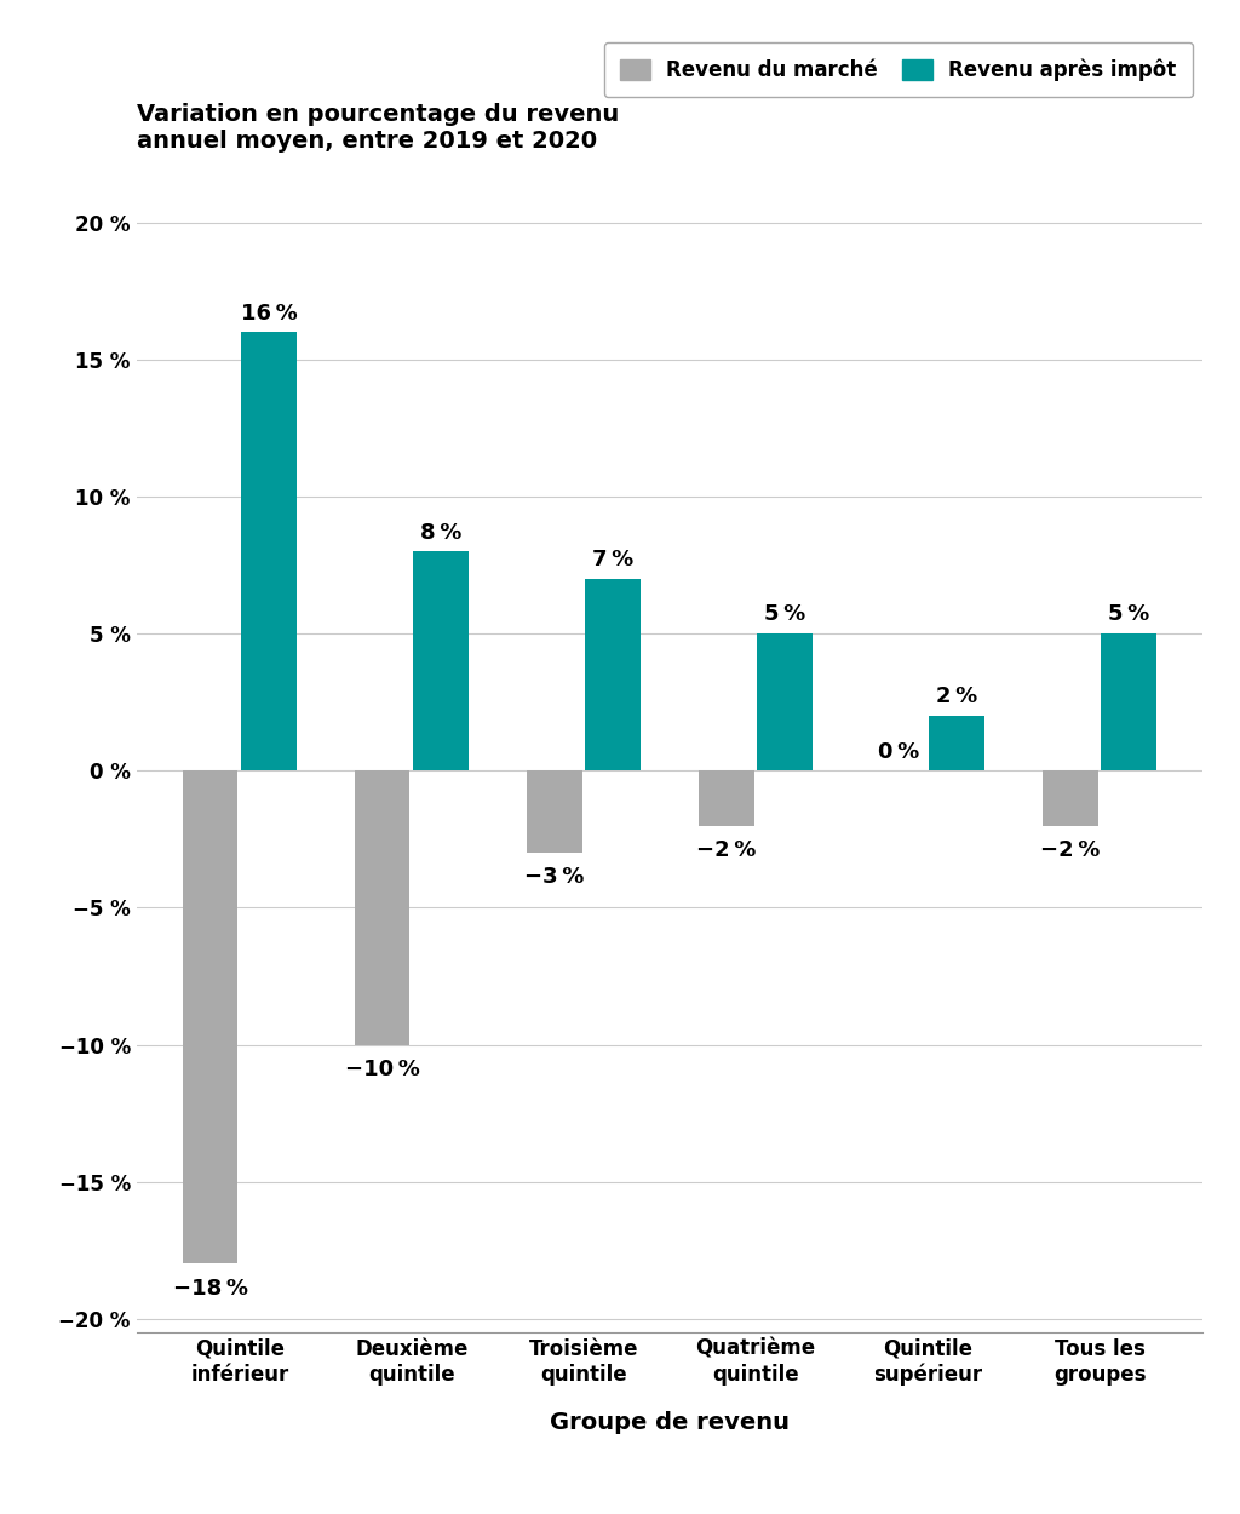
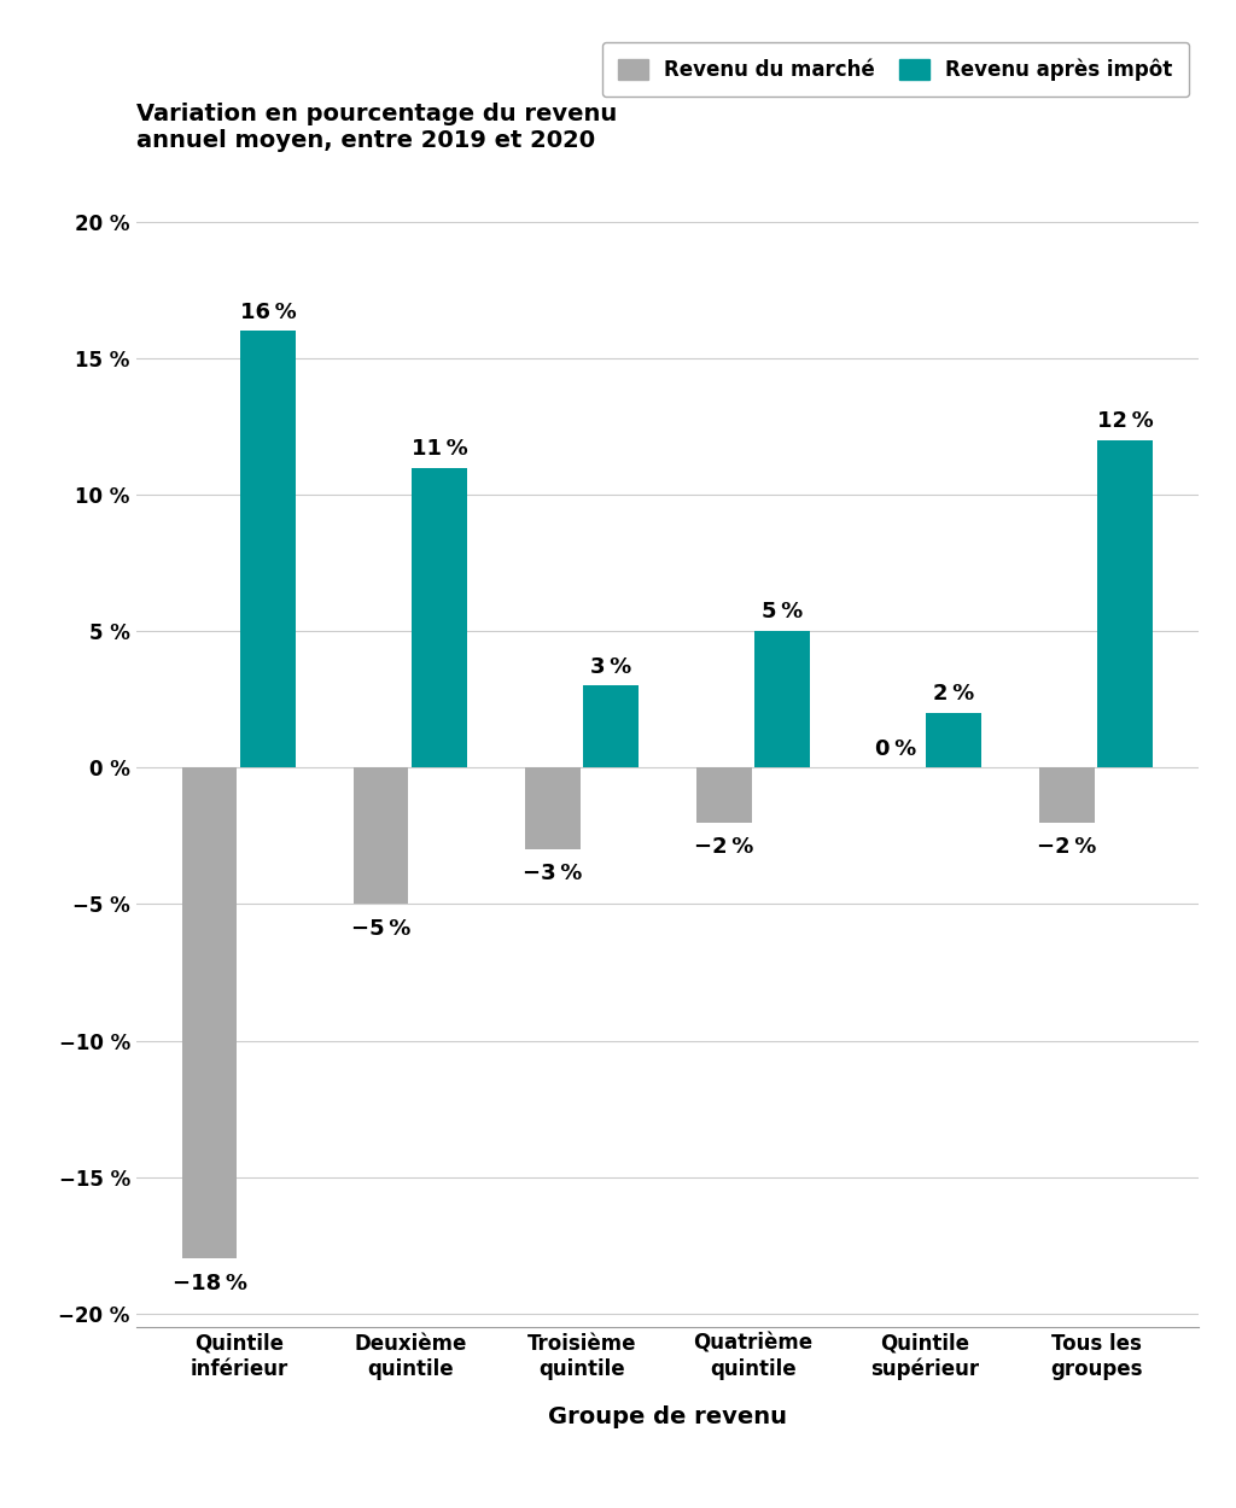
Revenu du marché/Deuxième quintile: −10 -> −5
Revenu après impôt/Deuxième quintile: 8 -> 11
Revenu après impôt/Troisième quintile: 7 -> 3
Revenu après impôt/Tous les groupes: 5 -> 12
